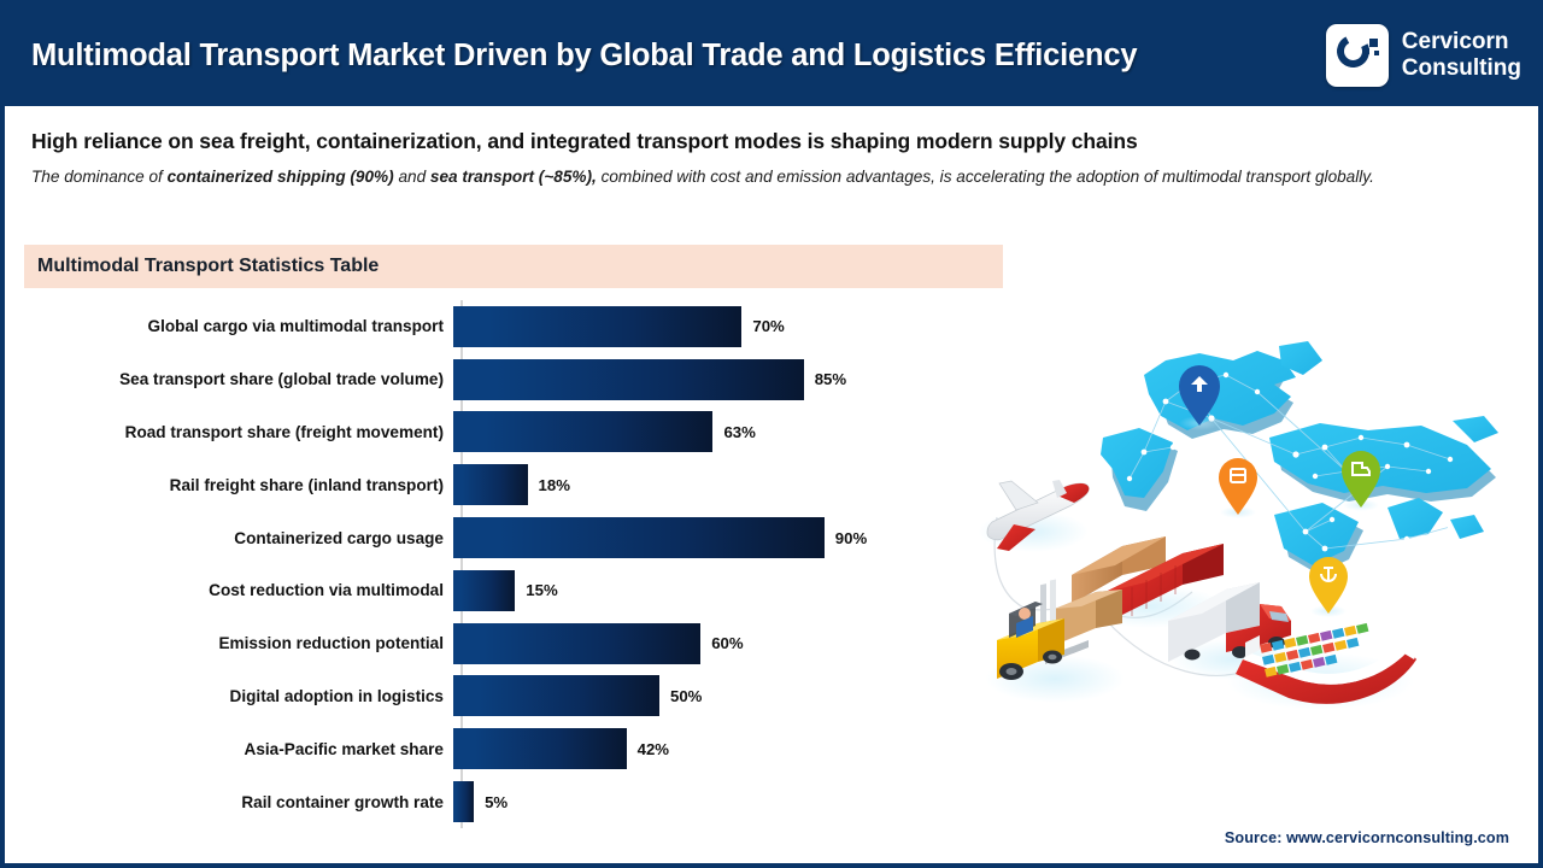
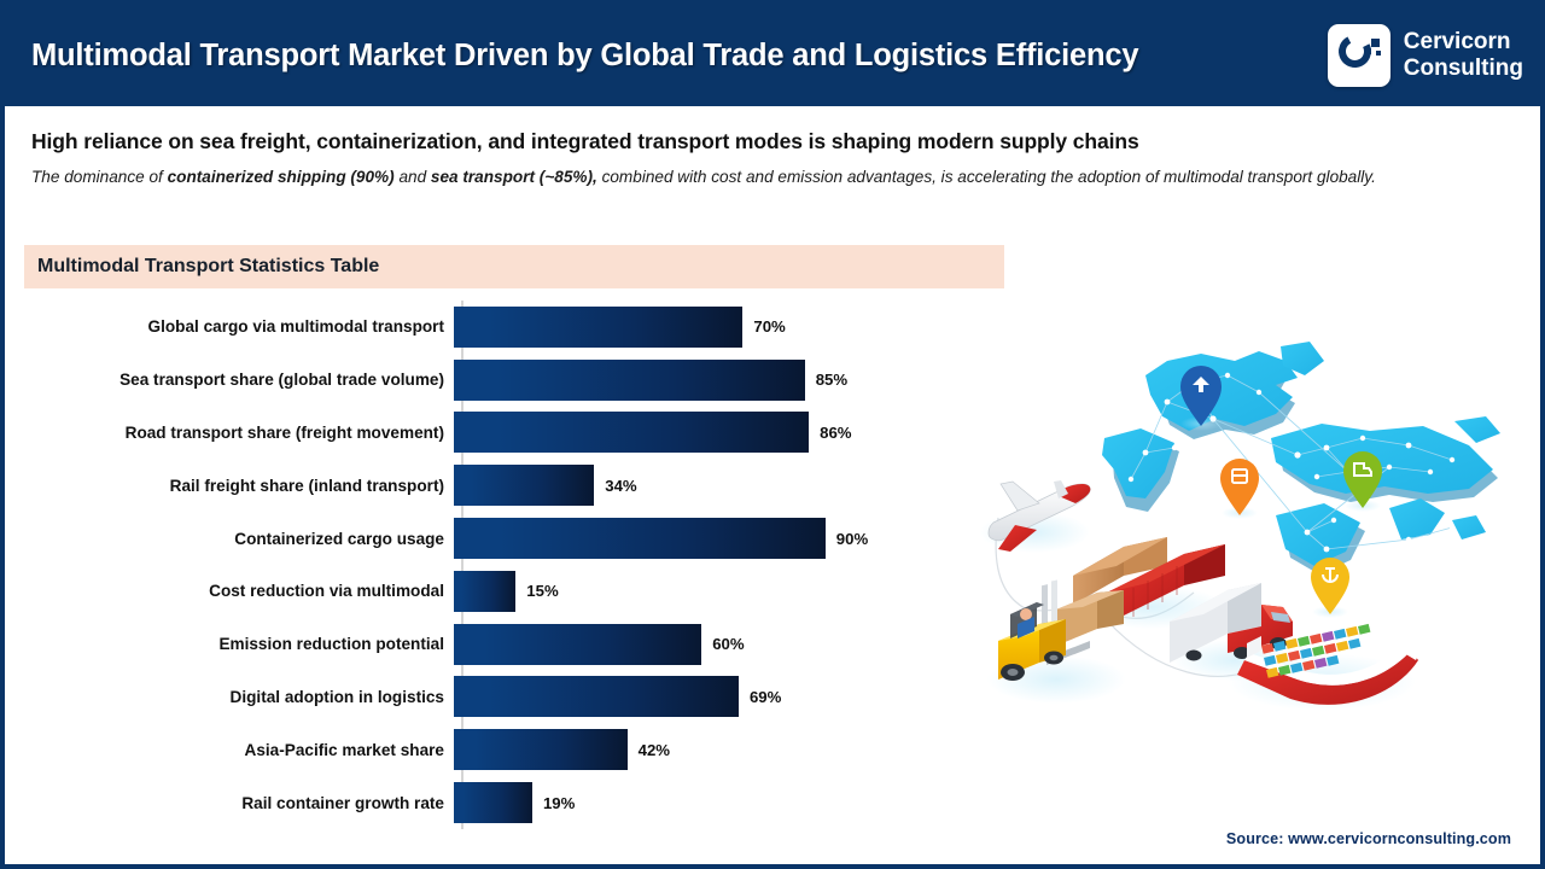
Road transport share (freight movement): 63% -> 86%
Rail freight share (inland transport): 18% -> 34%
Digital adoption in logistics: 50% -> 69%
Rail container growth rate: 5% -> 19%
